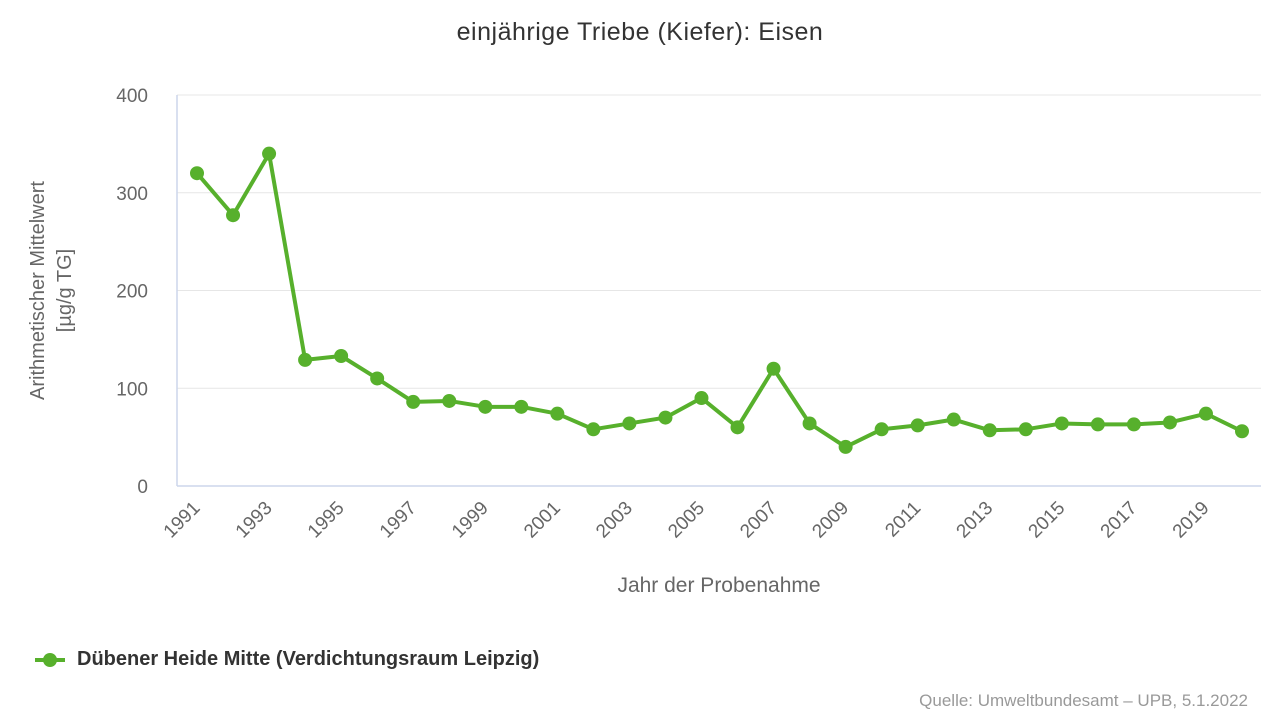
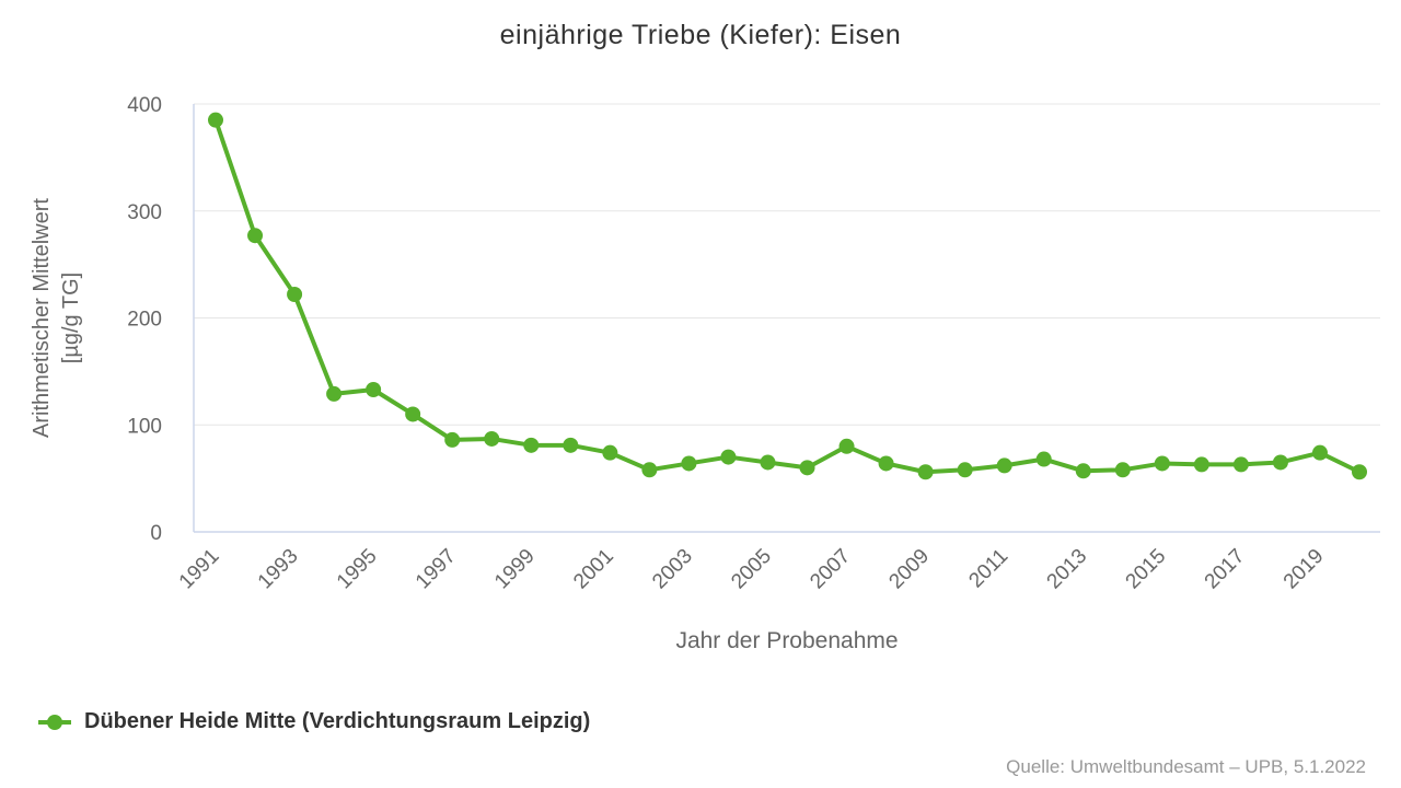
1991: 320 -> 380
1993: 340 -> 220
2005: 90 -> 60
2007: 120 -> 80
2009: 40 -> 60
